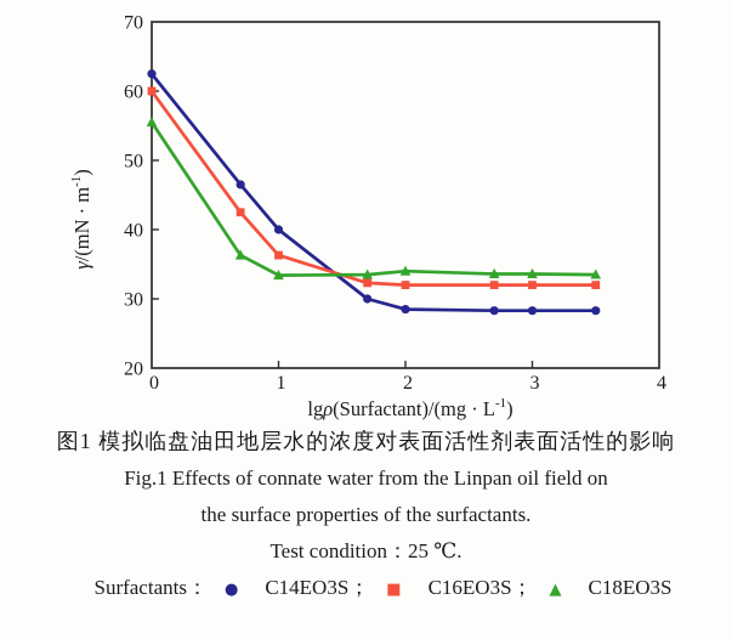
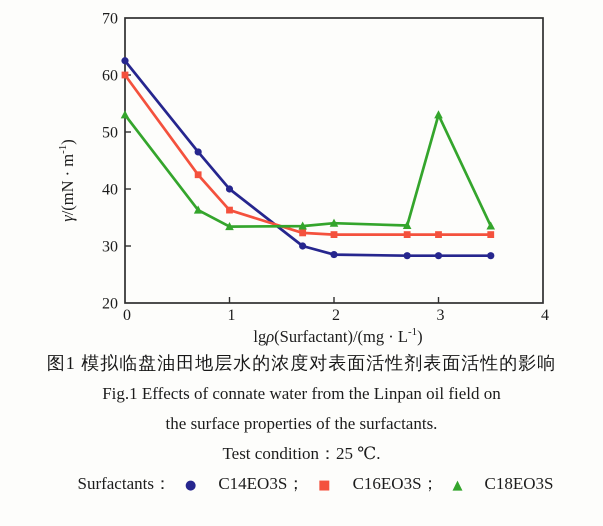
C18EO3S/0: 56 -> 53
C18EO3S/3: 34 -> 53
